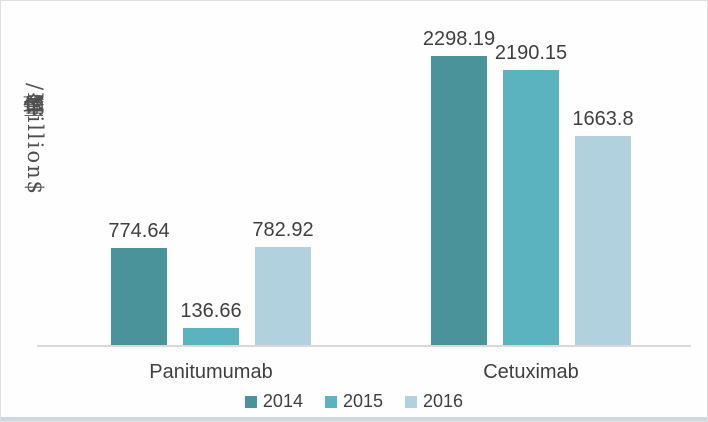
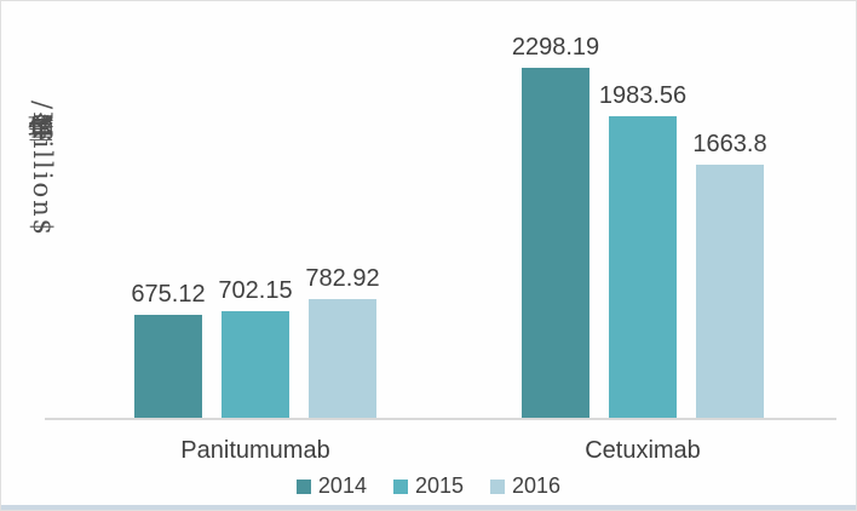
2014/Panitumumab: 774.64 -> 675.12
2015/Panitumumab: 136.66 -> 702.15
2015/Cetuximab: 2190.15 -> 1983.56
